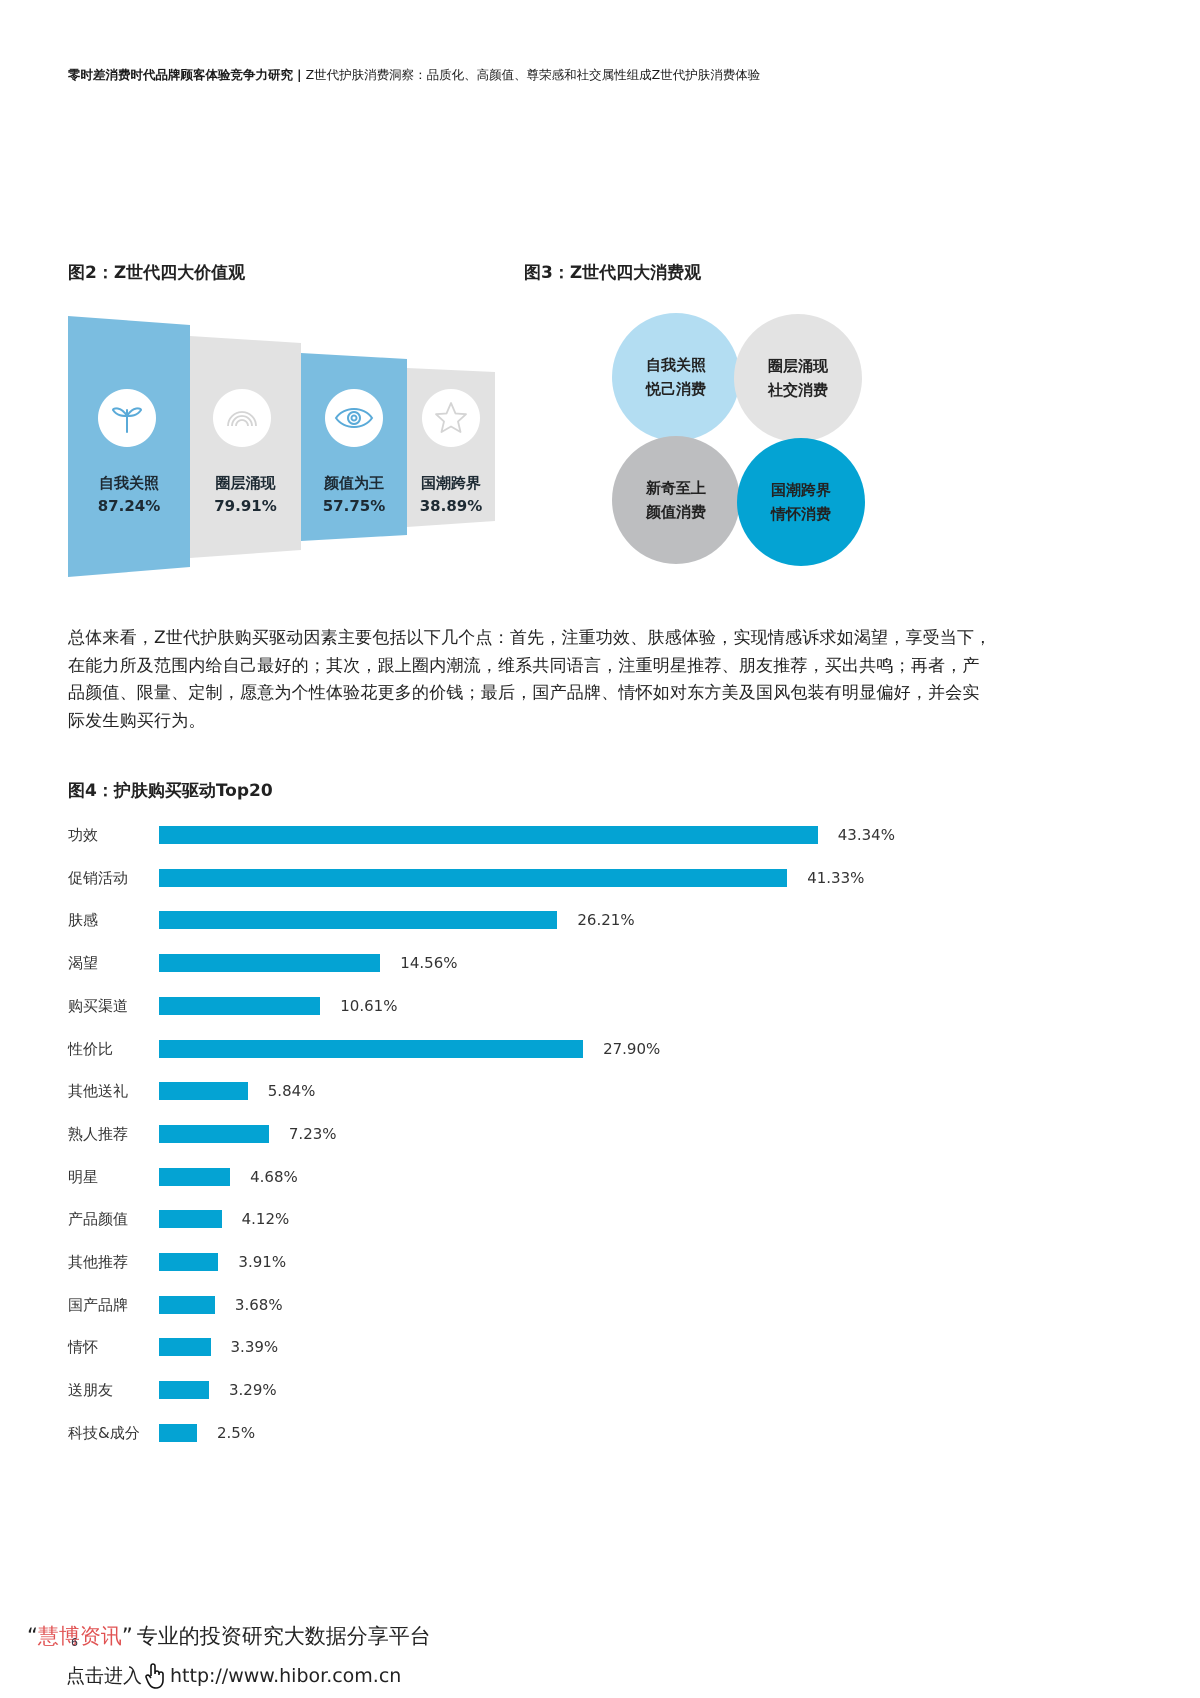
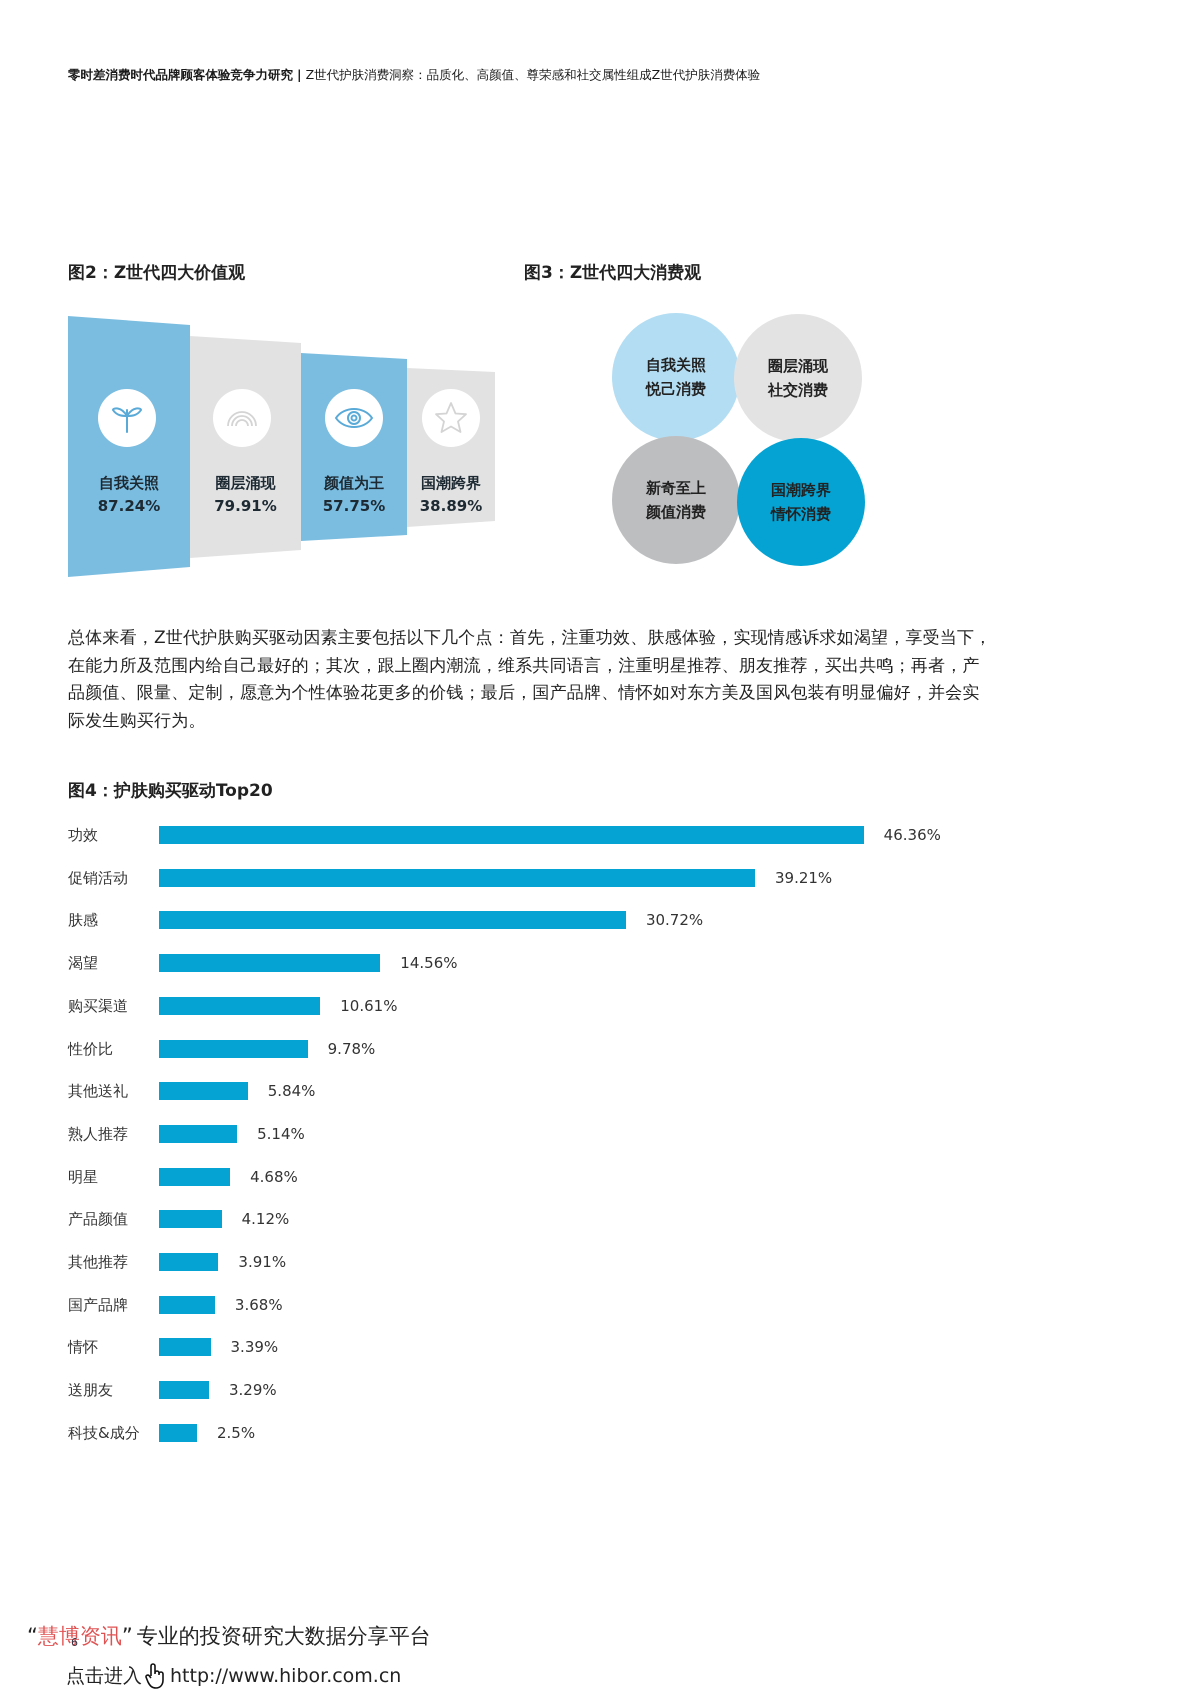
图4：护肤购买驱动Top20/功效: 43.34% -> 46.36%
图4：护肤购买驱动Top20/促销活动: 41.33% -> 39.21%
图4：护肤购买驱动Top20/肤感: 26.21% -> 30.72%
图4：护肤购买驱动Top20/性价比: 27.90% -> 9.78%
图4：护肤购买驱动Top20/熟人推荐: 7.23% -> 5.14%
